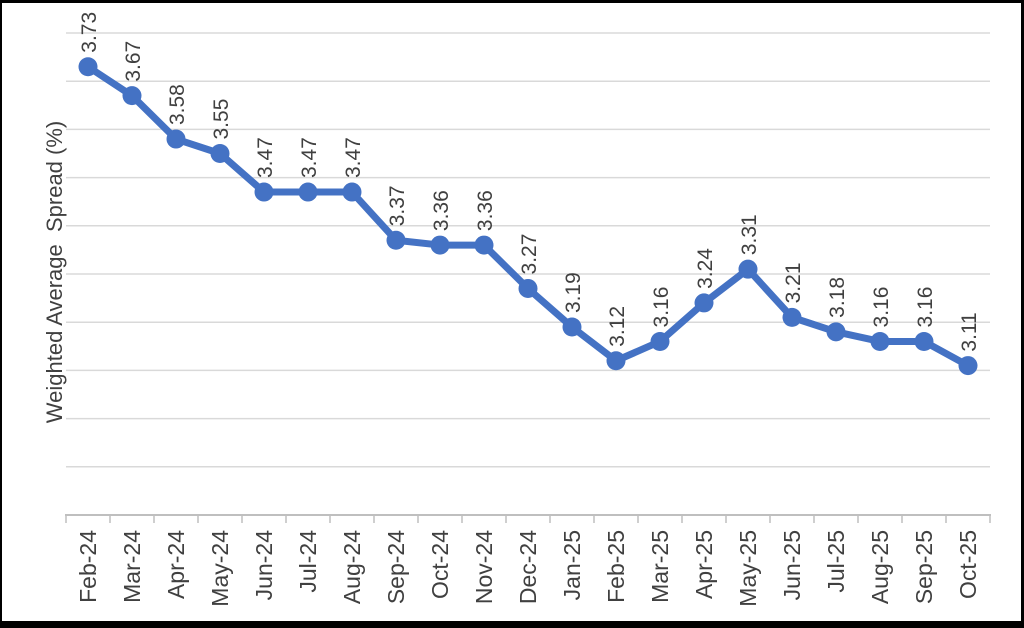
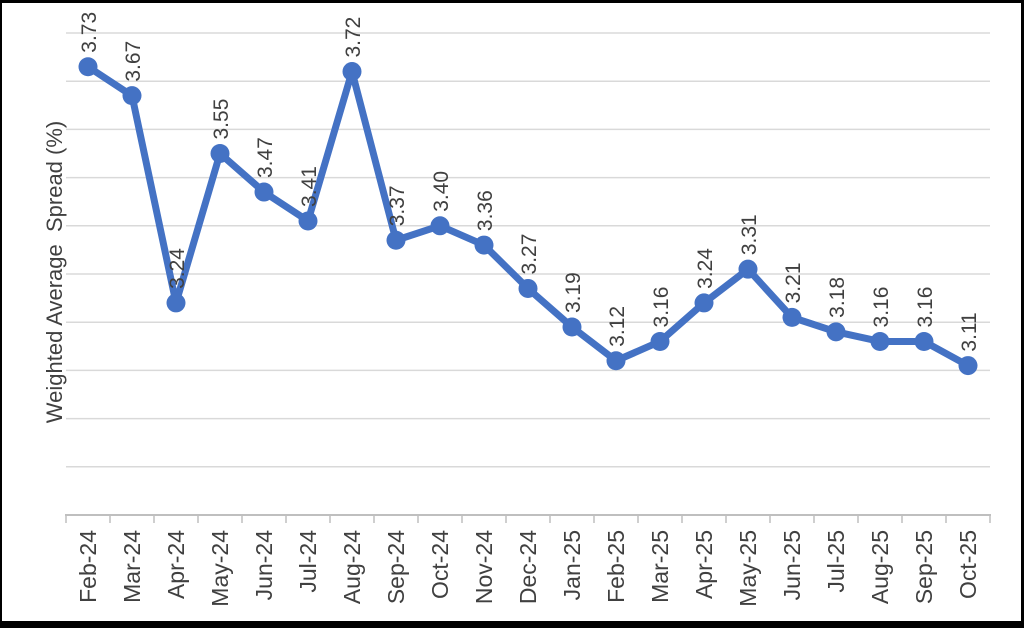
Apr-24: 3.58 -> 3.24
Jul-24: 3.47 -> 3.41
Aug-24: 3.47 -> 3.72
Oct-24: 3.36 -> 3.40
